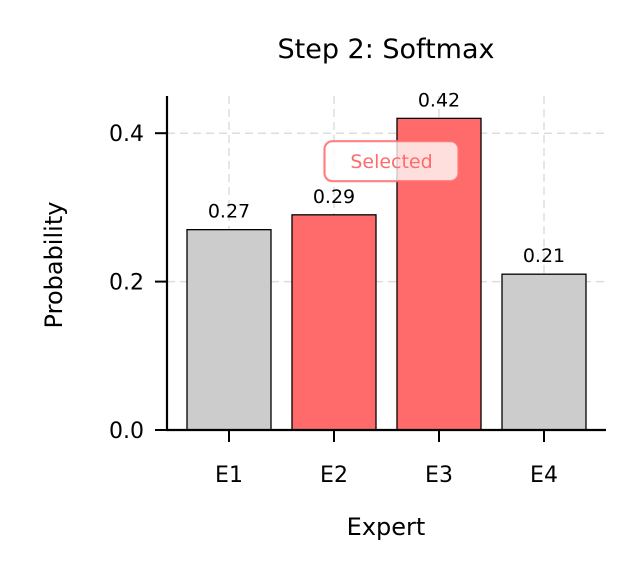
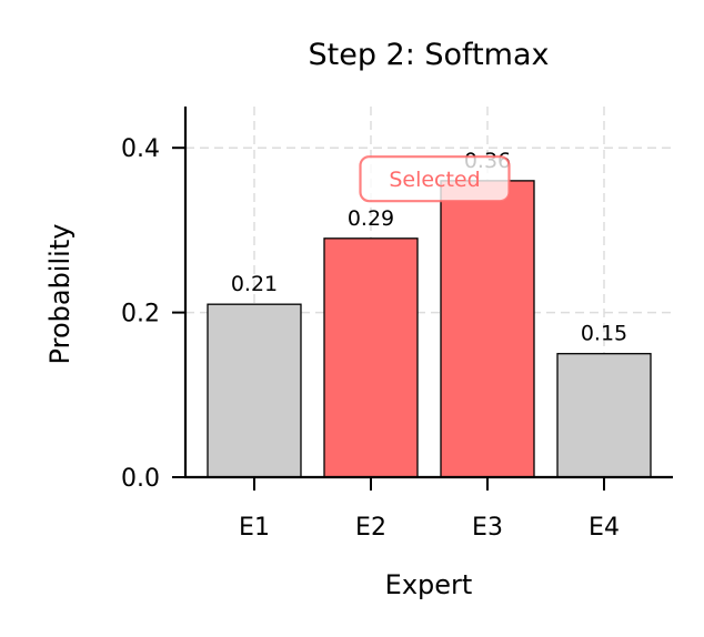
E1: 0.27 -> 0.21
E3: 0.42 -> 0.36
E4: 0.21 -> 0.15
